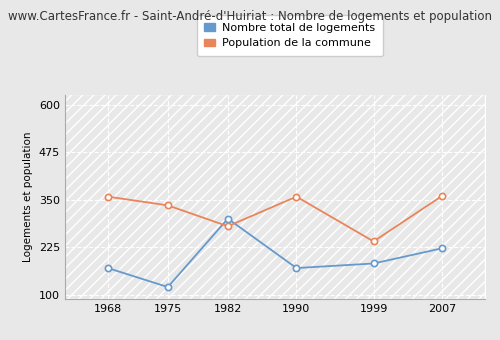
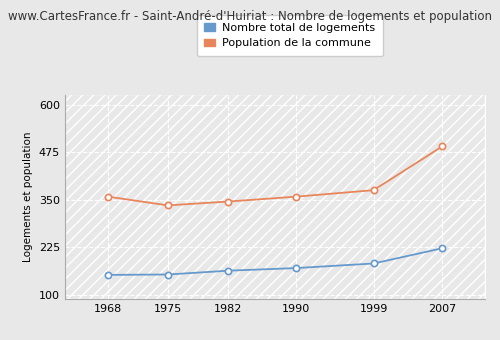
Nombre total de logements/1968: 170 -> 152
Nombre total de logements/1975: 120 -> 153
Nombre total de logements/1982: 300 -> 163
Population de la commune/1982: 280 -> 345
Population de la commune/1999: 240 -> 375
Population de la commune/2007: 360 -> 490
